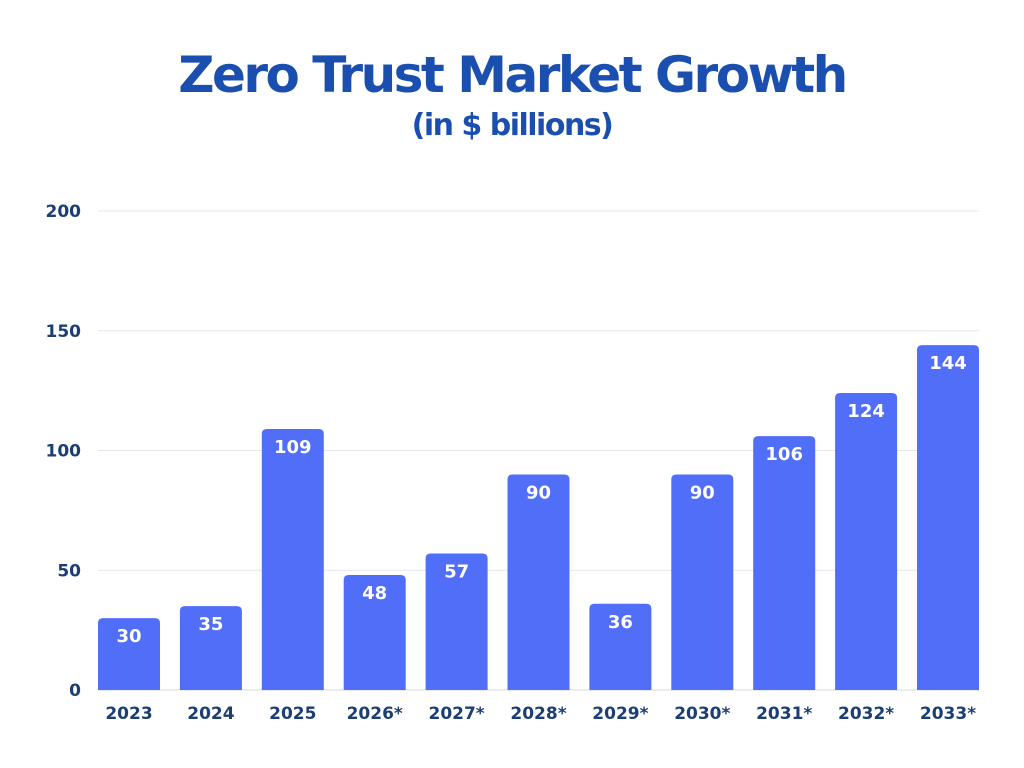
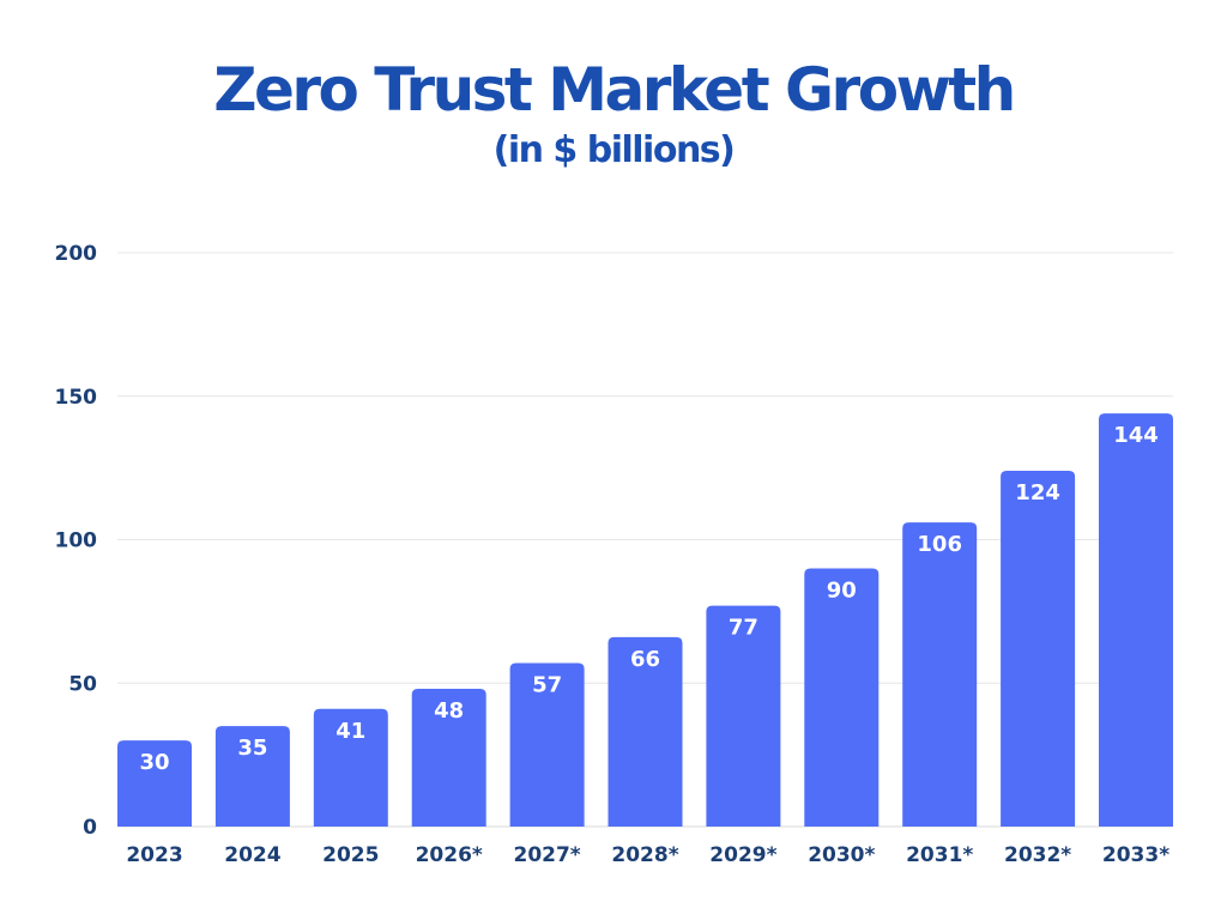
2025: 109 -> 41
2028*: 90 -> 66
2029*: 36 -> 77
